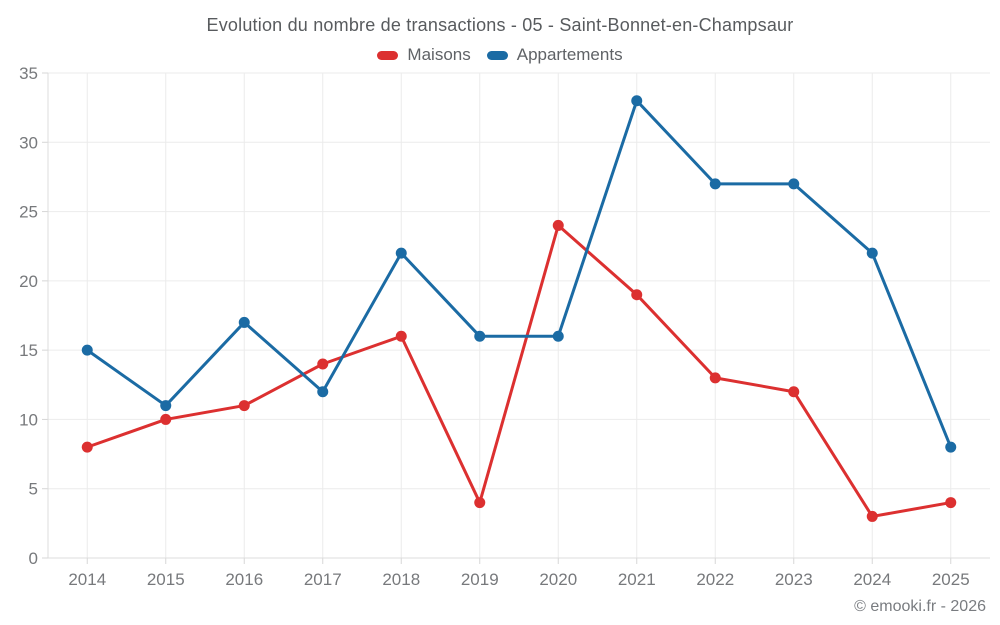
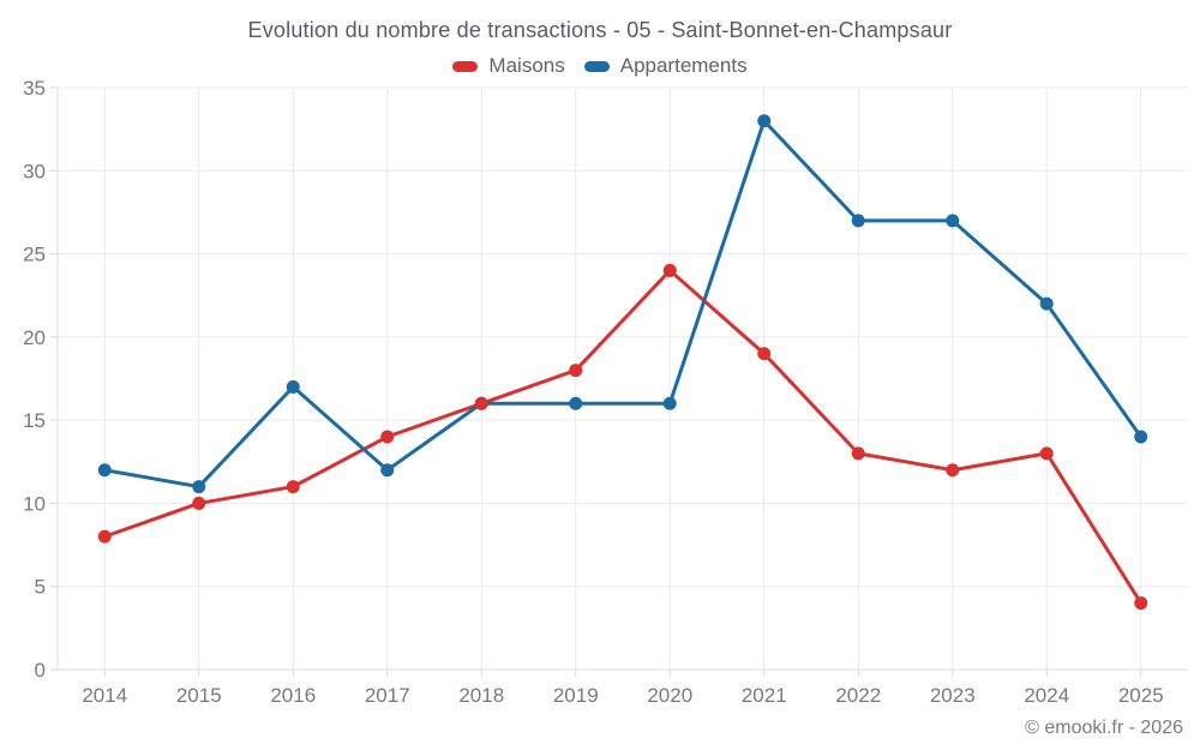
Appartements/2014: 15 -> 12
Appartements/2018: 22 -> 16
Maisons/2019: 4 -> 18
Maisons/2024: 3 -> 13
Appartements/2025: 8 -> 14
